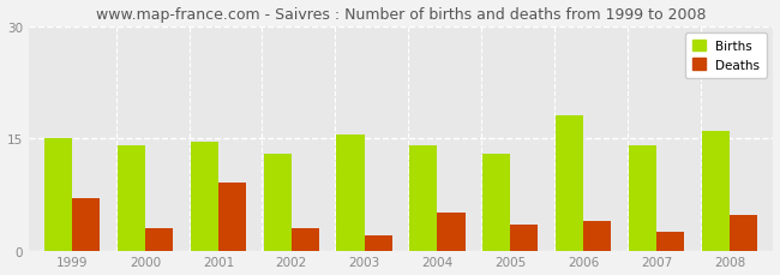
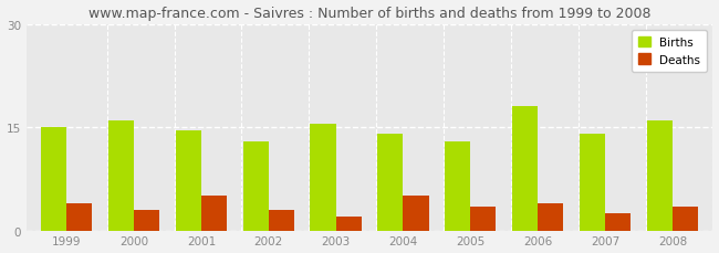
Deaths/1999: 7.0 -> 4.0
Births/2000: 14.0 -> 16.0
Deaths/2001: 9.0 -> 5.0
Deaths/2008: 4.8 -> 3.5
